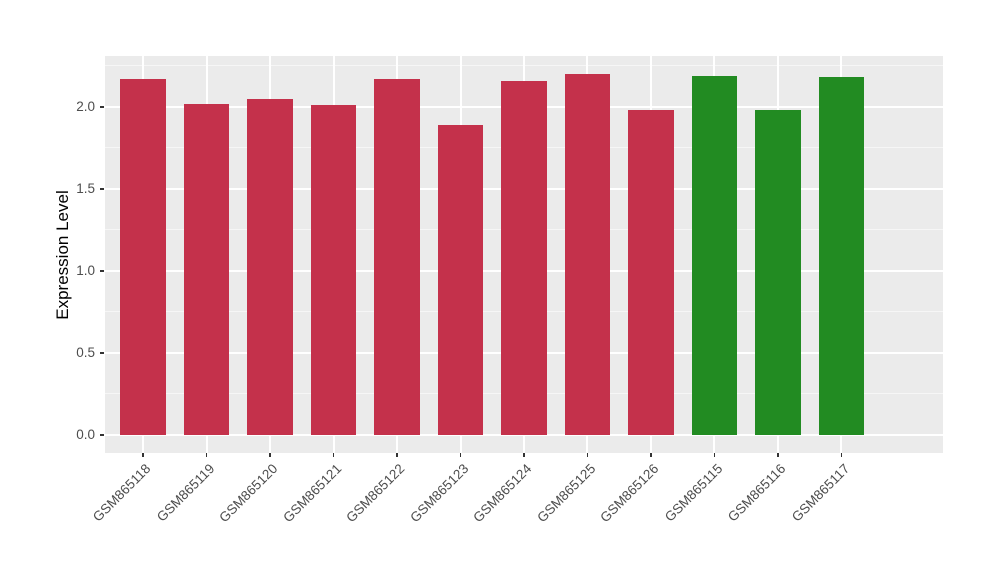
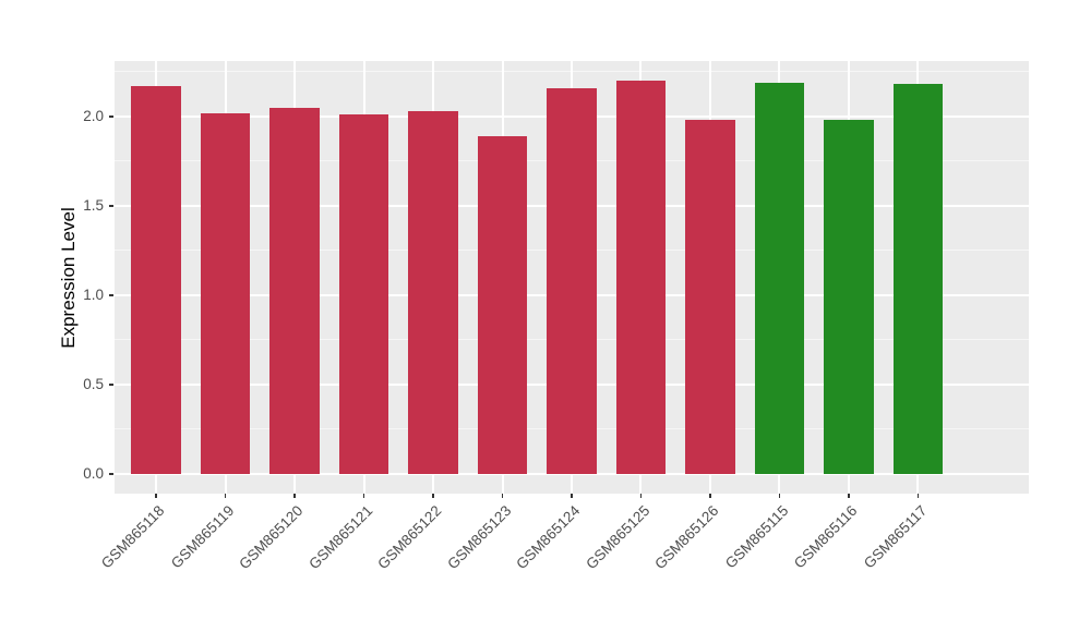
GSM865122: 2.17 -> 2.03
